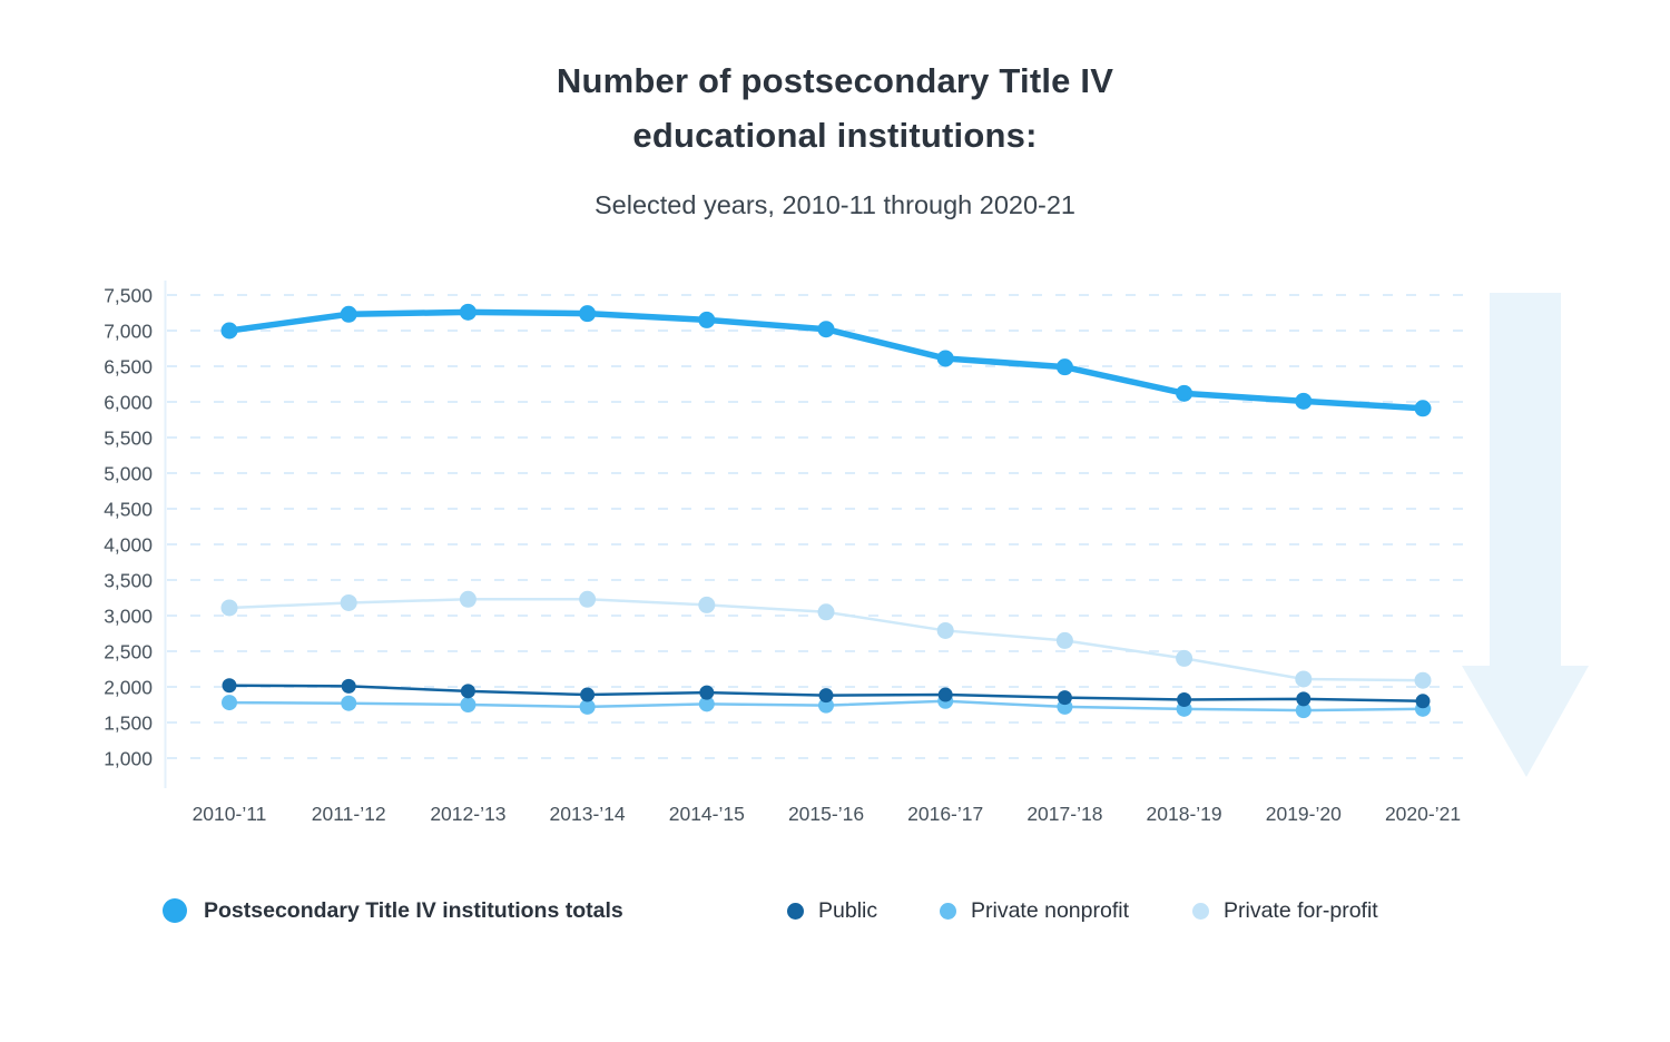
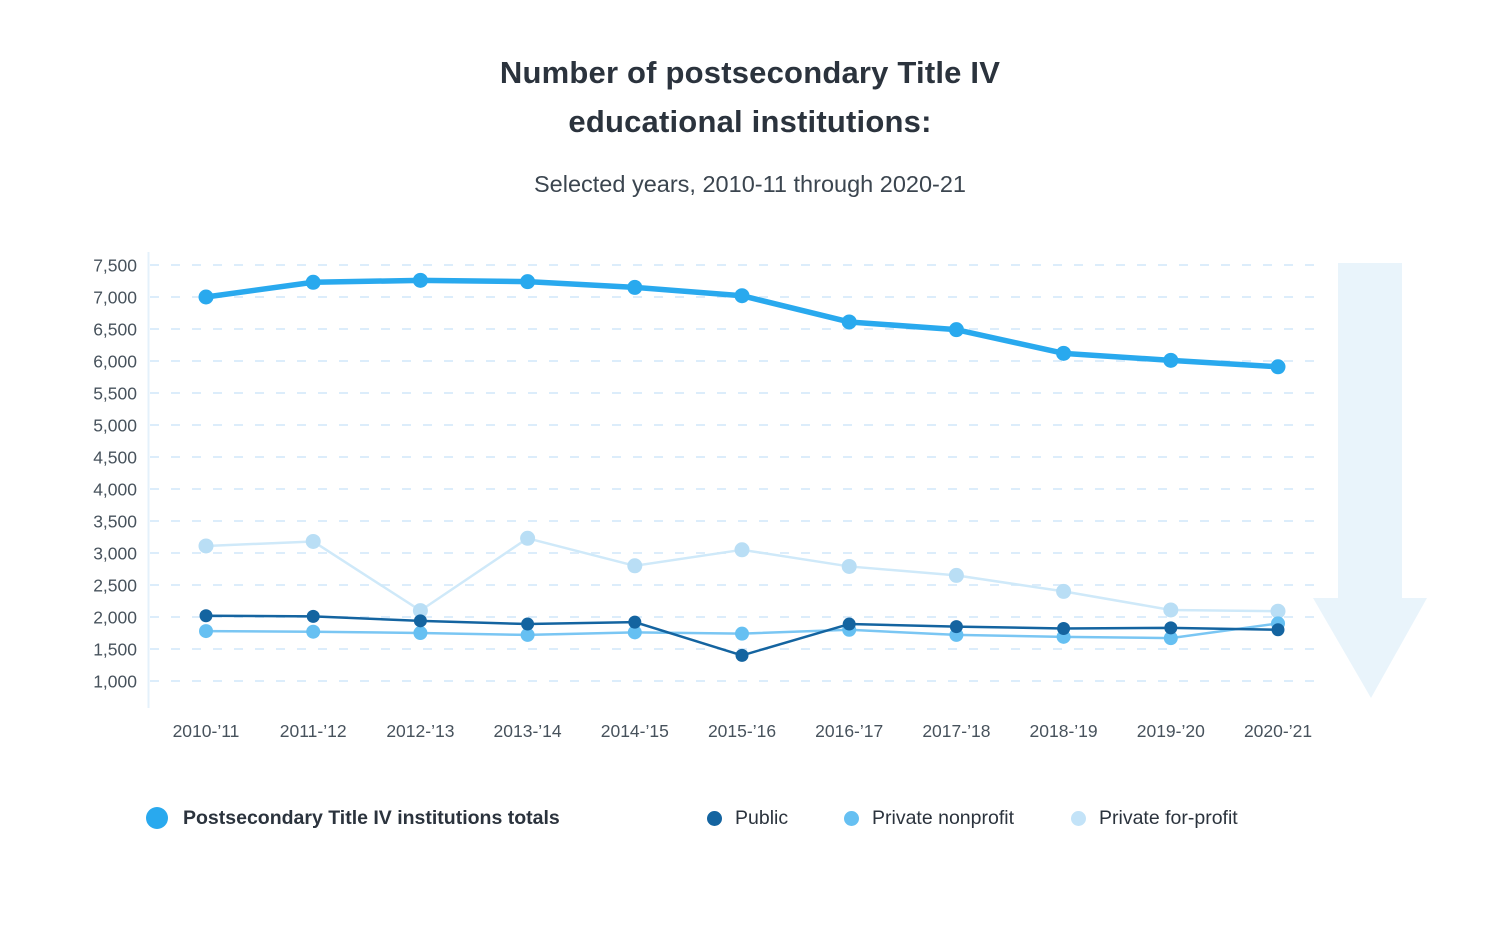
Private for-profit/2012-’13: 3200 -> 2100
Private for-profit/2014-’15: 3200 -> 2800
Public/2015-’16: 1900 -> 1400
Private nonprofit/2020-’21: 1700 -> 1900
